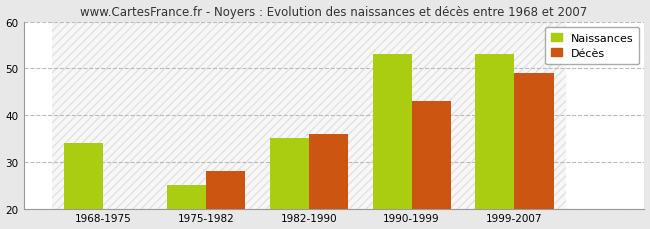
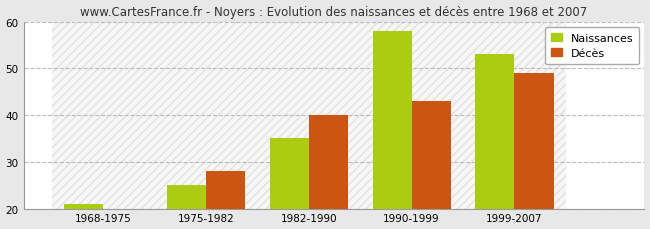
Naissances/1968-1975: 34 -> 21
Décès/1982-1990: 36 -> 40
Naissances/1990-1999: 53 -> 58
